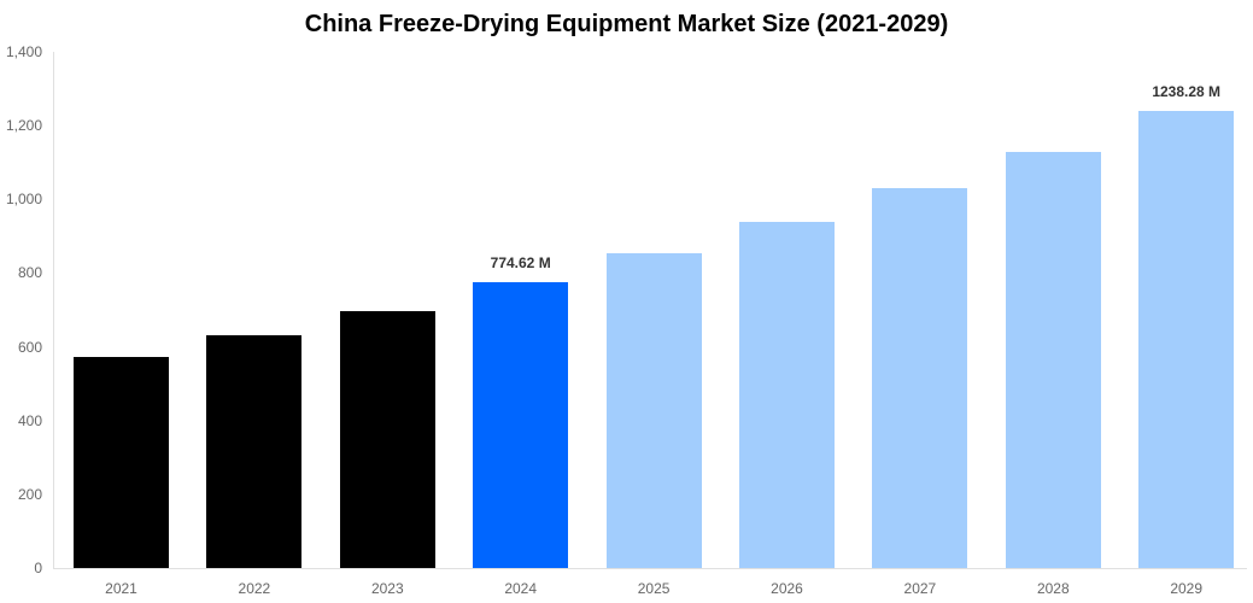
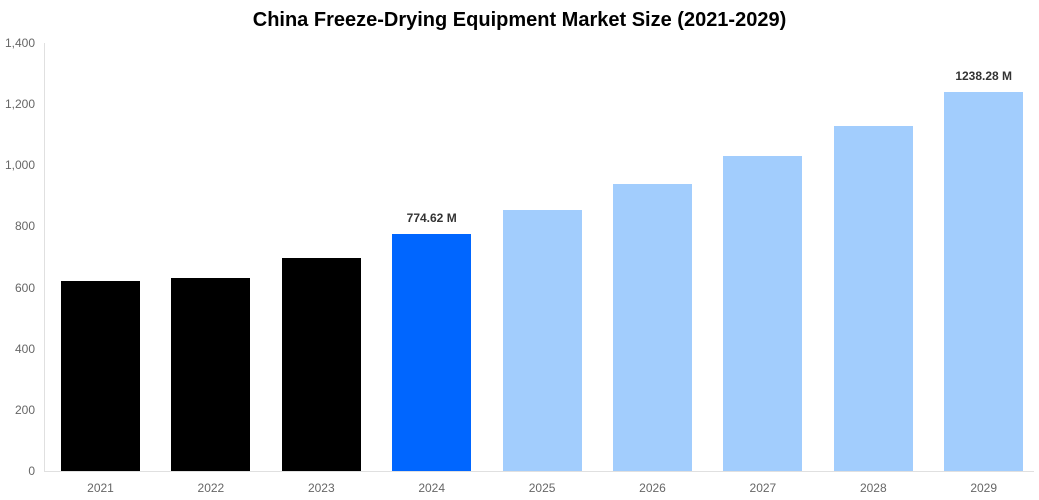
2021: 570 -> 620
